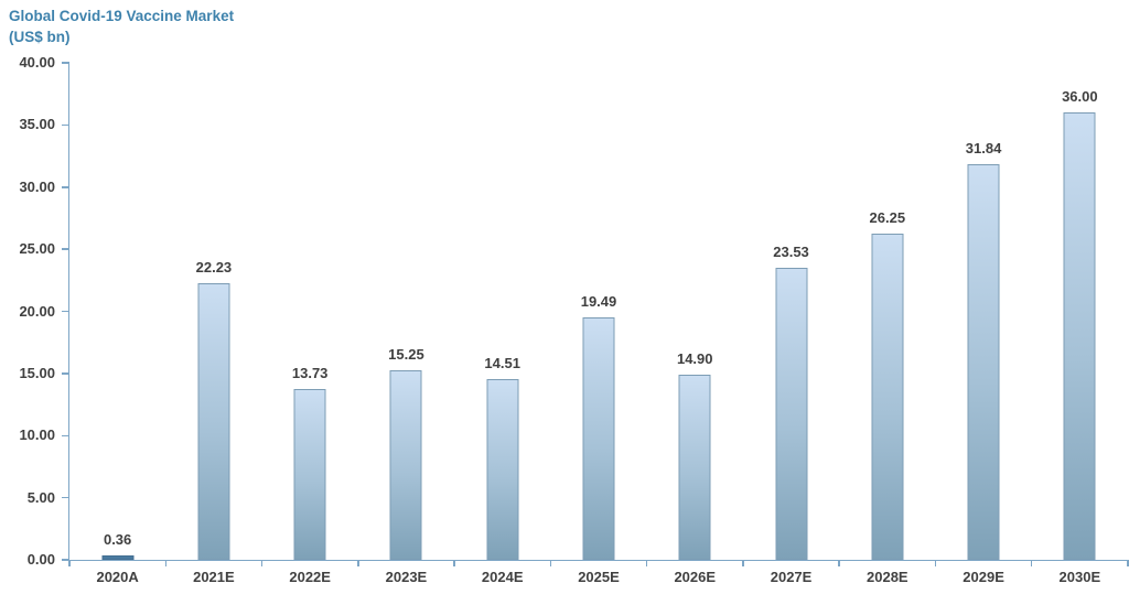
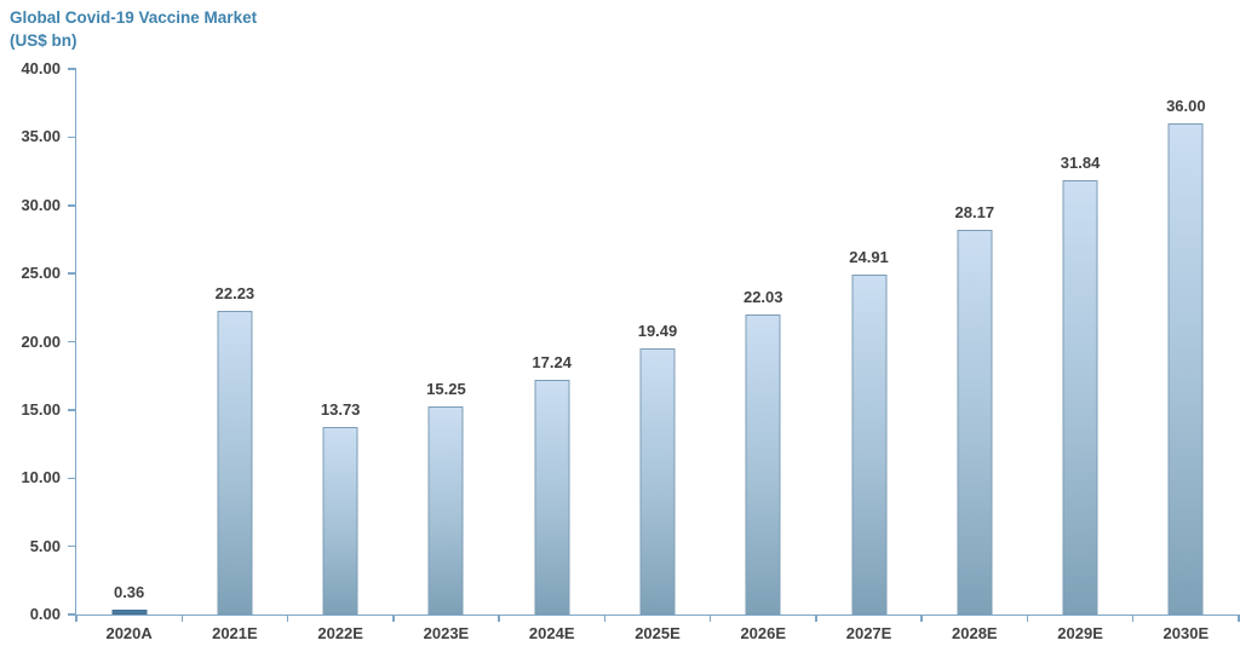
2024E: 14.51 -> 17.24
2026E: 14.90 -> 22.03
2027E: 23.53 -> 24.91
2028E: 26.25 -> 28.17
